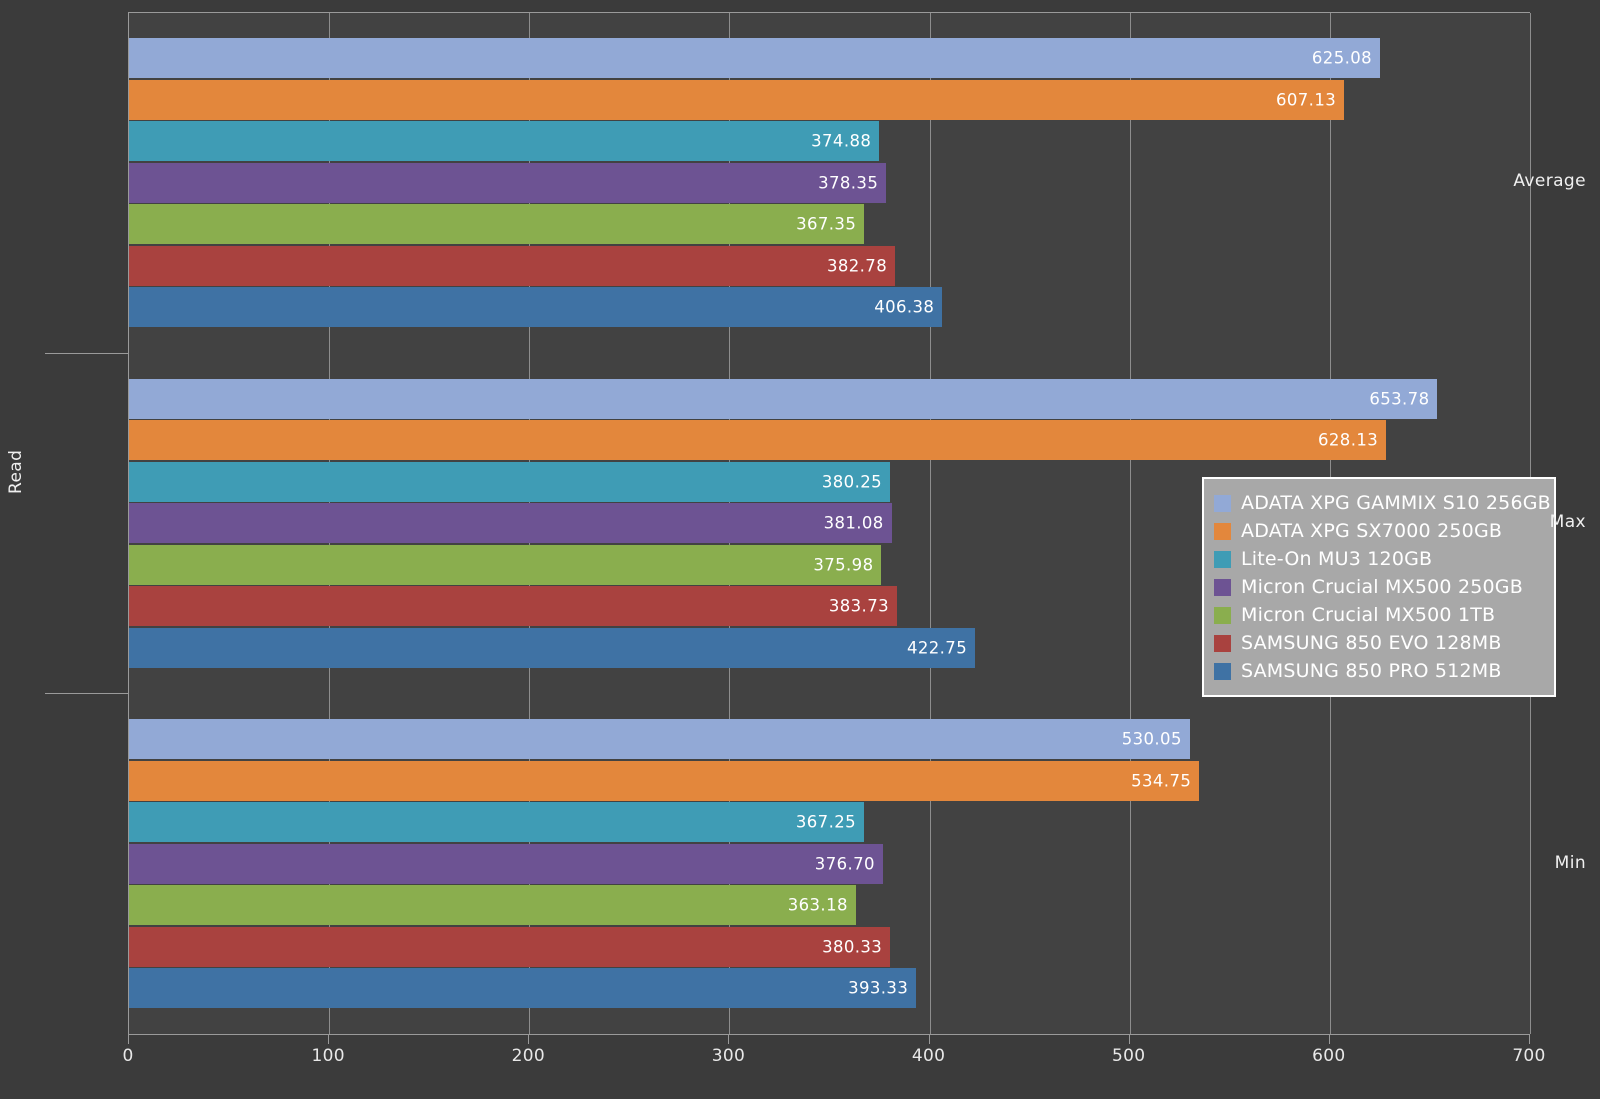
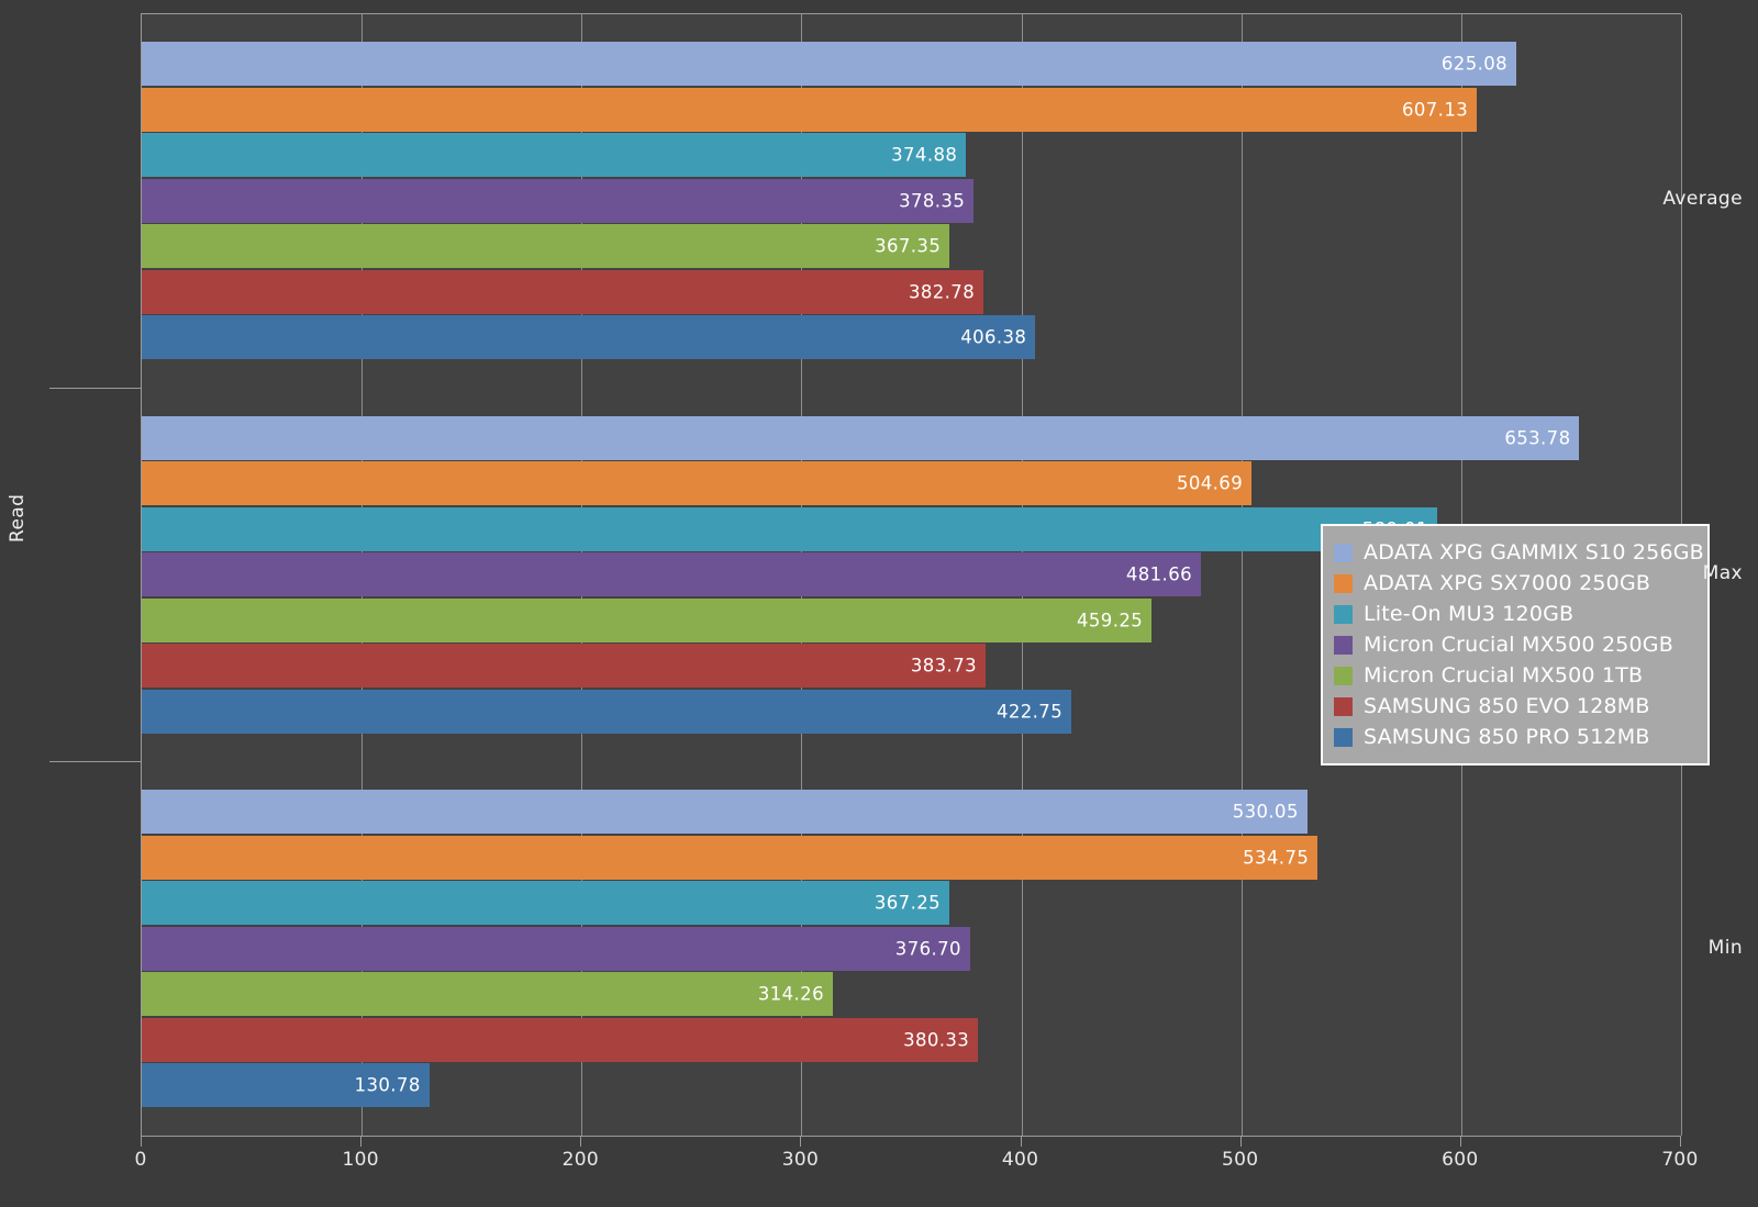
ADATA XPG SX7000 250GB/Max: 628.13 -> 504.69
Lite-On MU3 120GB/Max: 380.25 -> 589.01
Micron Crucial MX500 250GB/Max: 381.08 -> 481.66
Micron Crucial MX500 1TB/Max: 375.98 -> 459.25
Micron Crucial MX500 1TB/Min: 363.18 -> 314.26
SAMSUNG 850 PRO 512MB/Min: 393.33 -> 130.78
